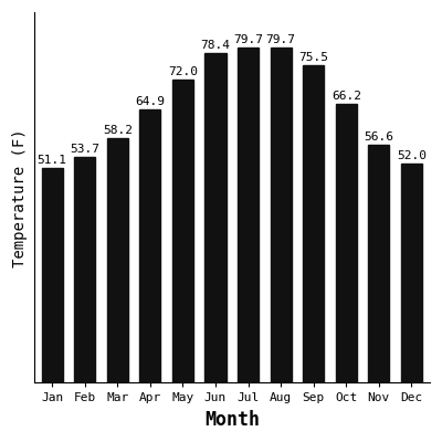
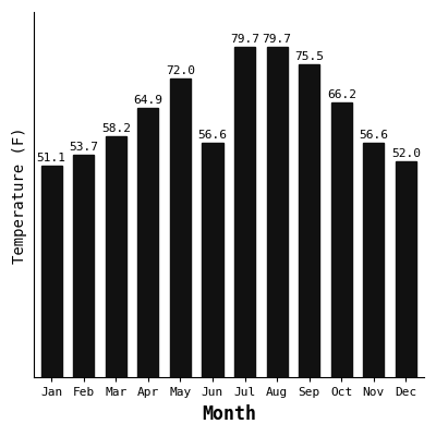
Jun: 78.4 -> 56.6
